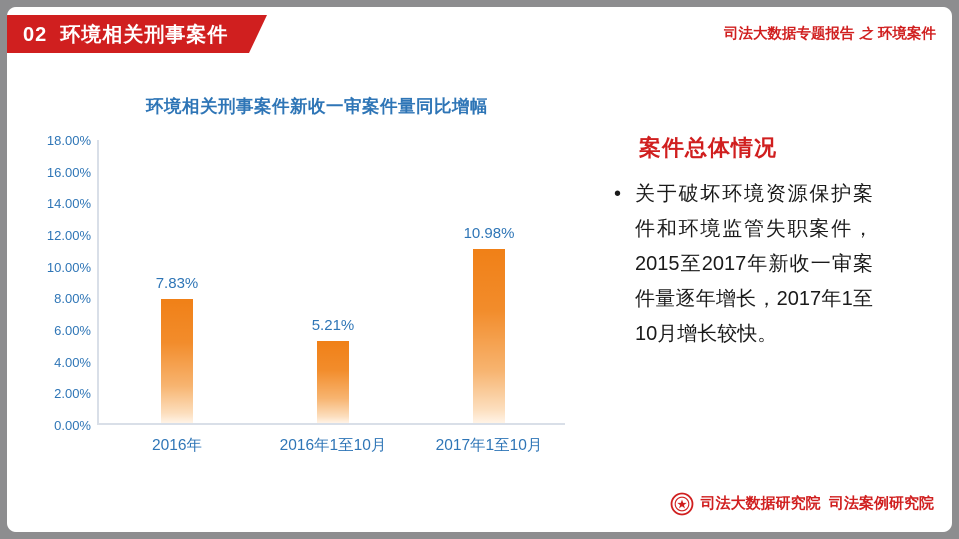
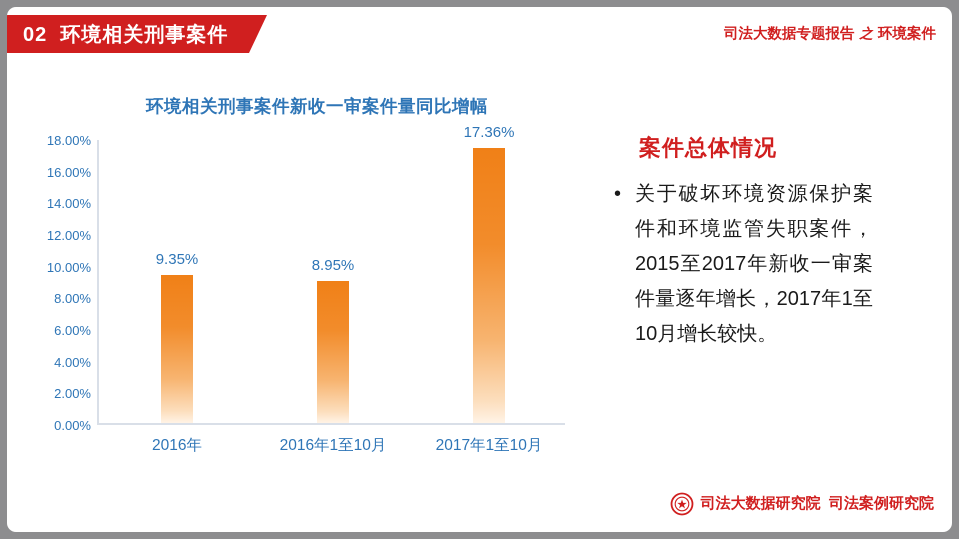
2016年: 7.83% -> 9.35%
2016年1至10月: 5.21% -> 8.95%
2017年1至10月: 10.98% -> 17.36%
